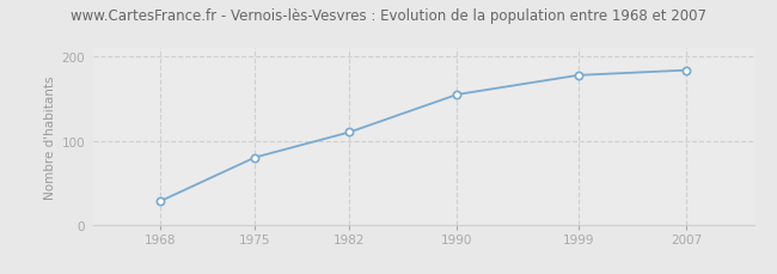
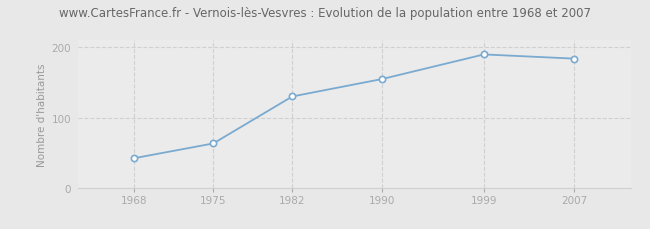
1968: 28 -> 42
1975: 80 -> 63
1982: 110 -> 130
1999: 178 -> 190
